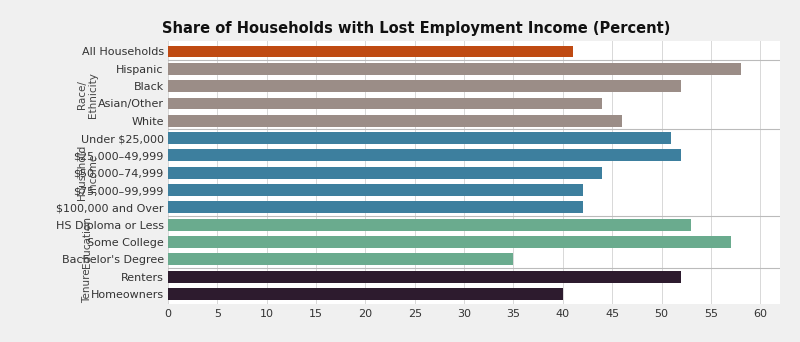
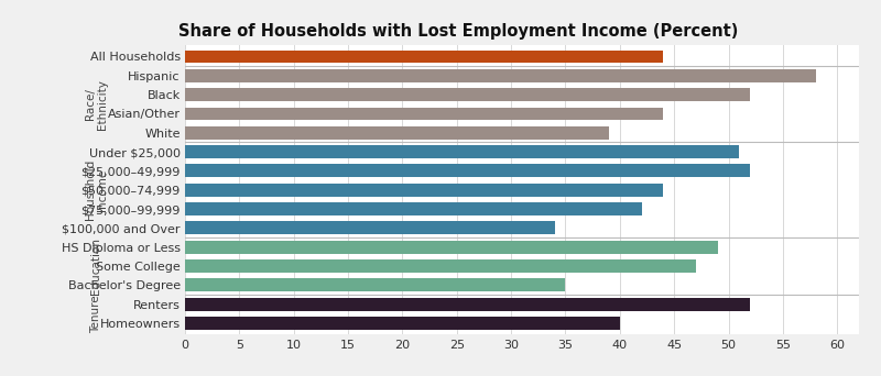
All Households: 41 -> 44
White: 46 -> 39
$100,000 and Over: 42 -> 34
HS Diploma or Less: 53 -> 49
Some College: 57 -> 47
